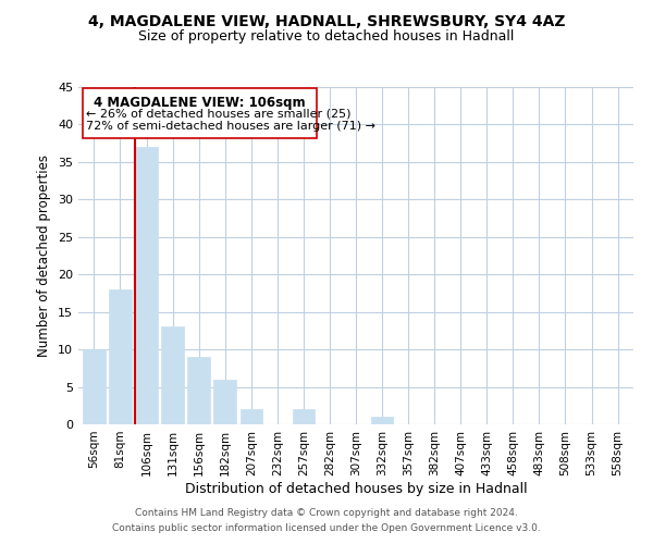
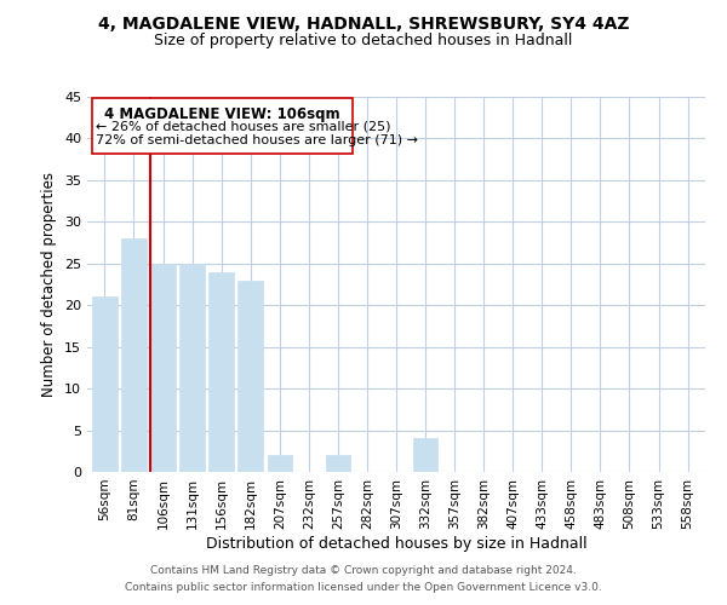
56sqm: 10 -> 21
81sqm: 18 -> 28
106sqm: 37 -> 25
131sqm: 13 -> 25
156sqm: 9 -> 24
182sqm: 6 -> 23
332sqm: 1 -> 4
